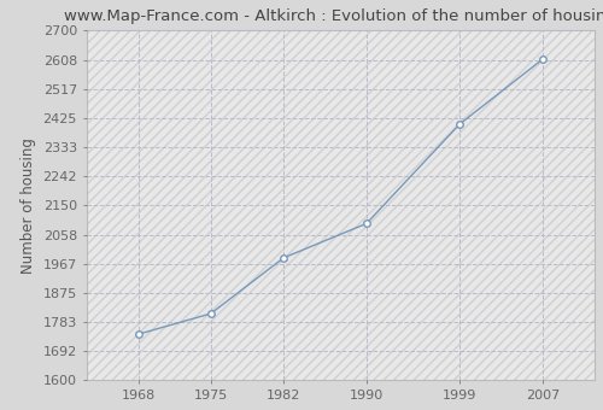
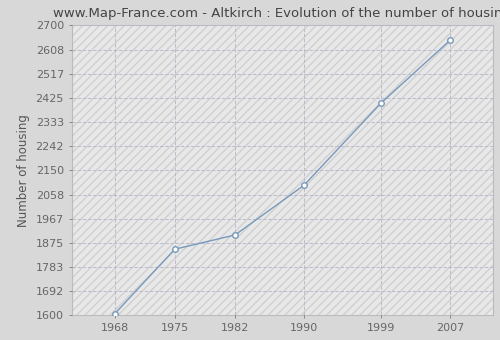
1968: 1745 -> 1606
1975: 1810 -> 1851
1982: 1985 -> 1905
2007: 2610 -> 2643
